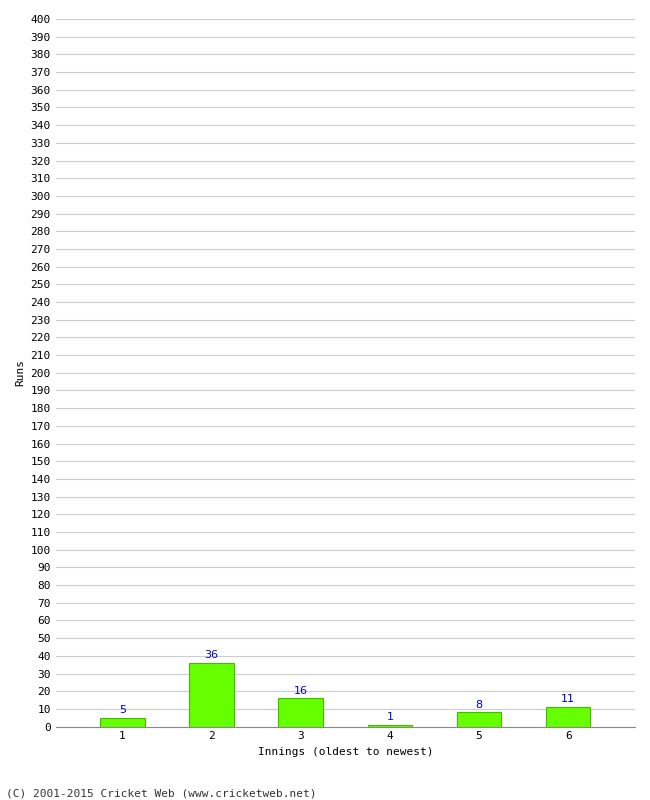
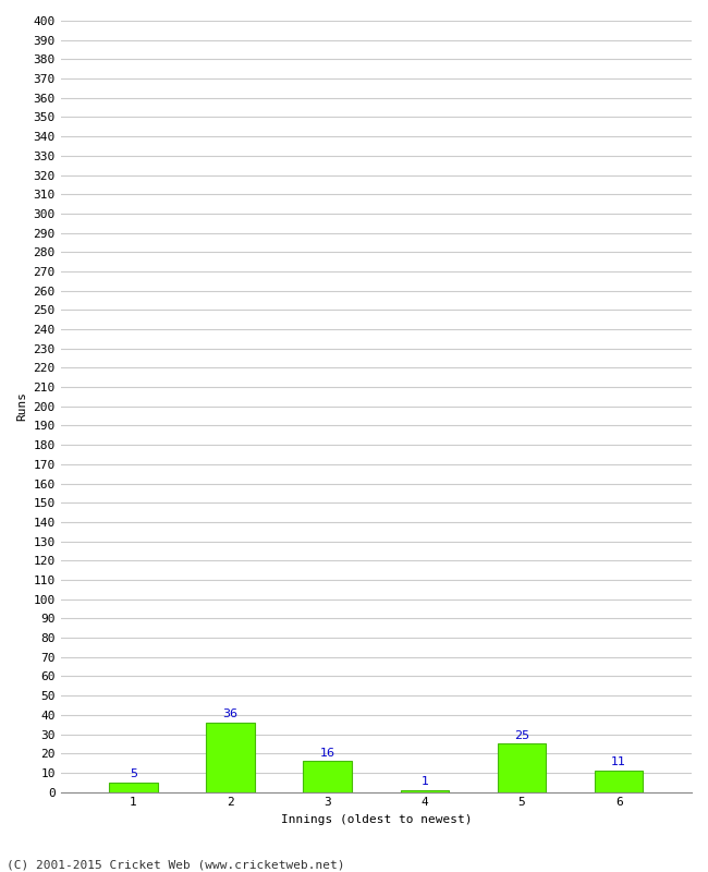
5: 8 -> 25
